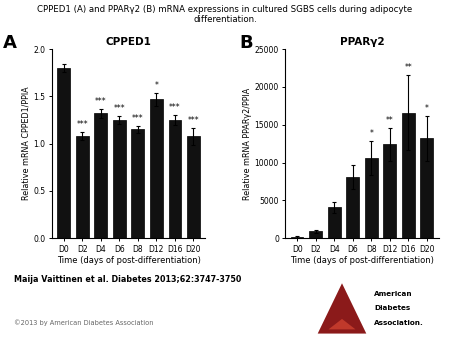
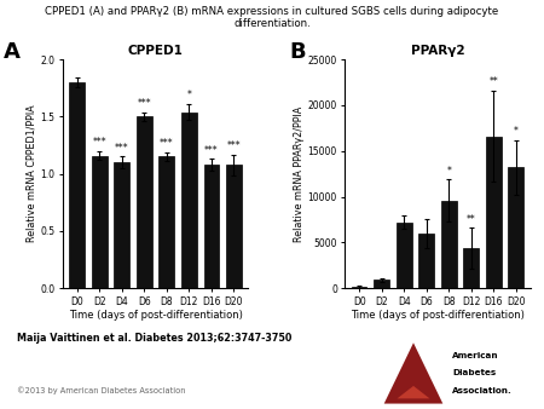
CPPED1/D2: 1.08 -> 1.16
CPPED1/D4: 1.32 -> 1.10
CPPED1/D6: 1.25 -> 1.50
CPPED1/D12: 1.47 -> 1.54
CPPED1/D16: 1.25 -> 1.08
PPARγ2/D4: 4100 -> 7200
PPARγ2/D6: 8100 -> 6000
PPARγ2/D8: 10600 -> 9600
PPARγ2/D12: 12400 -> 4400
